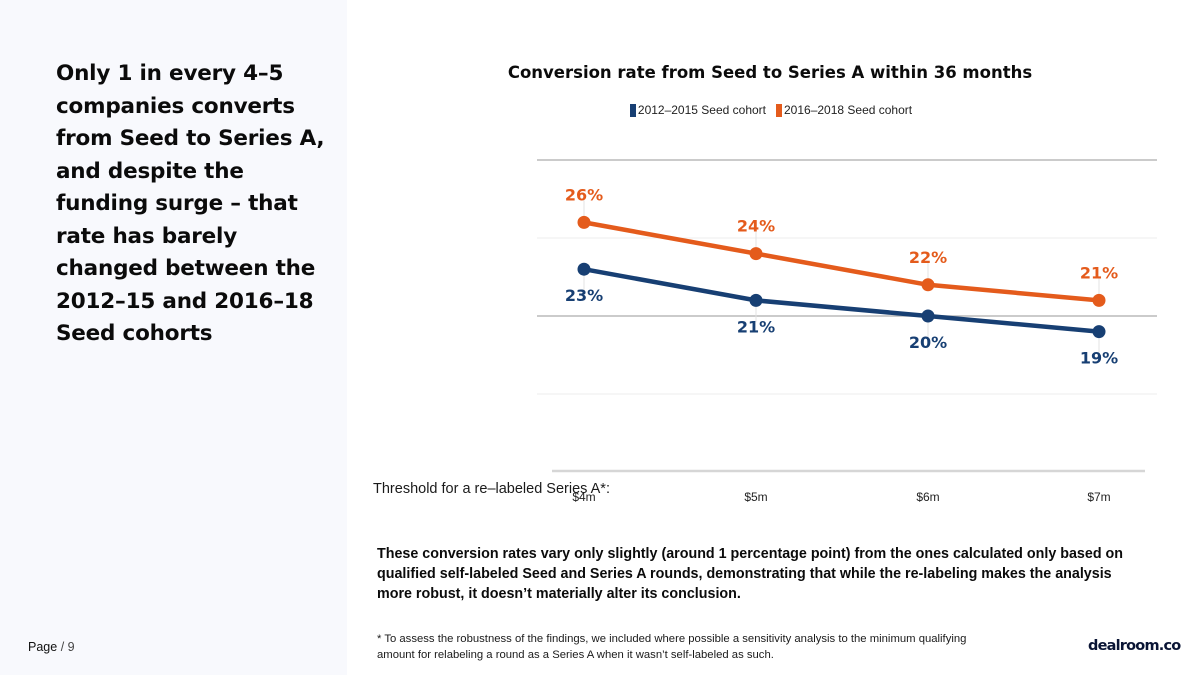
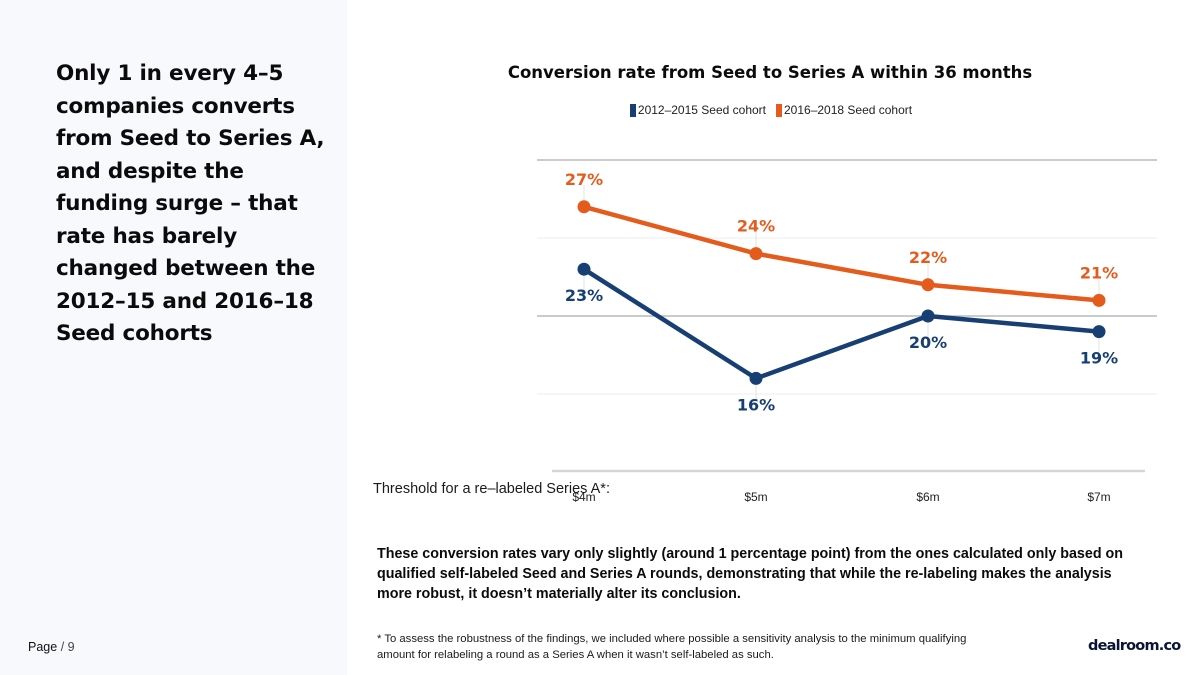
2016–2018 Seed cohort/$4m: 26% -> 27%
2012–2015 Seed cohort/$5m: 21% -> 16%
